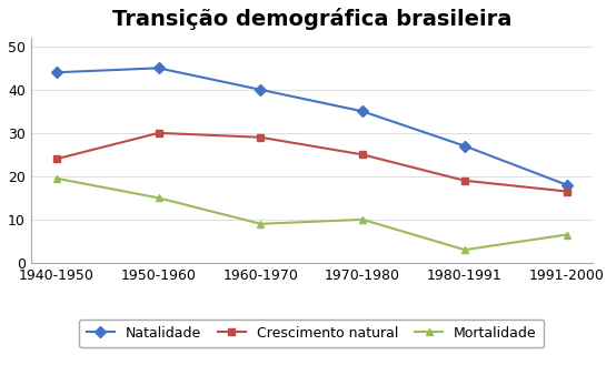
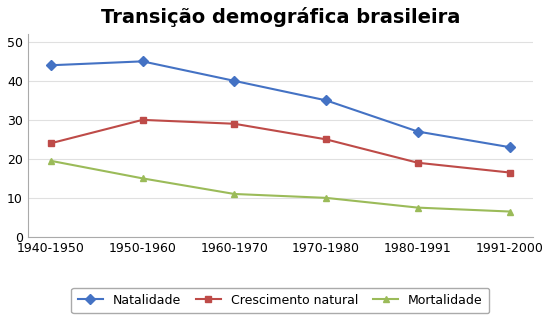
Mortalidade/1960-1970: 9.0 -> 11.0
Mortalidade/1980-1991: 3.0 -> 7.5
Natalidade/1991-2000: 18 -> 23
